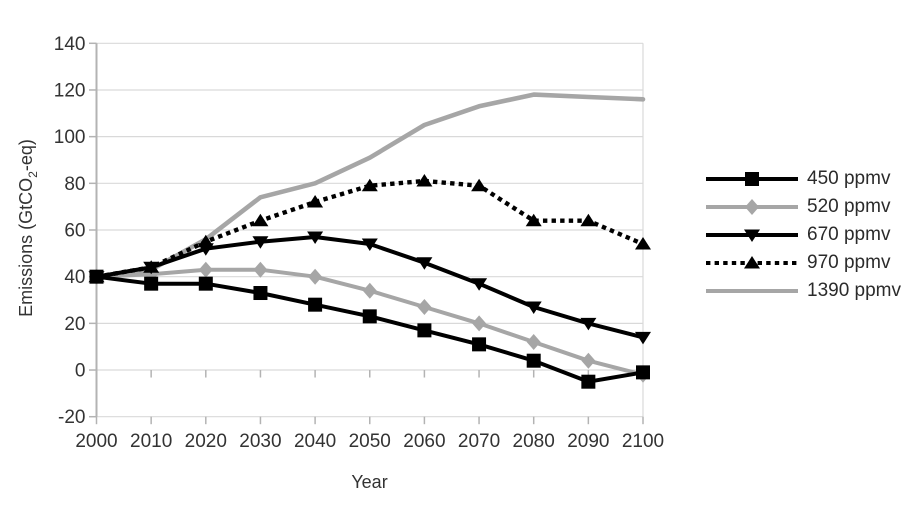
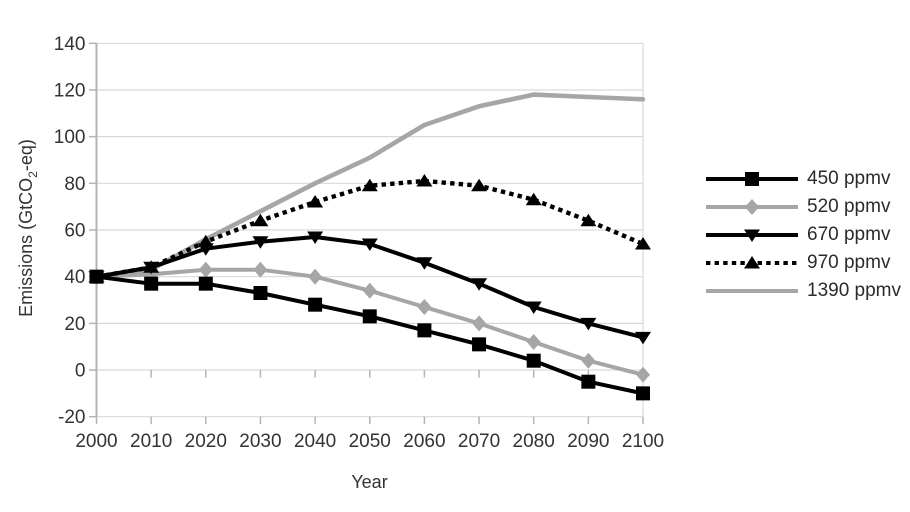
1390 ppmv/2030: 74 -> 68
970 ppmv/2080: 64 -> 73
450 ppmv/2100: -1 -> -10
